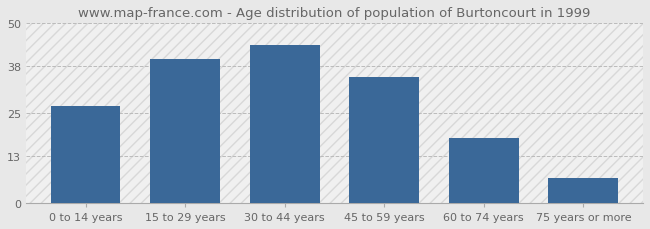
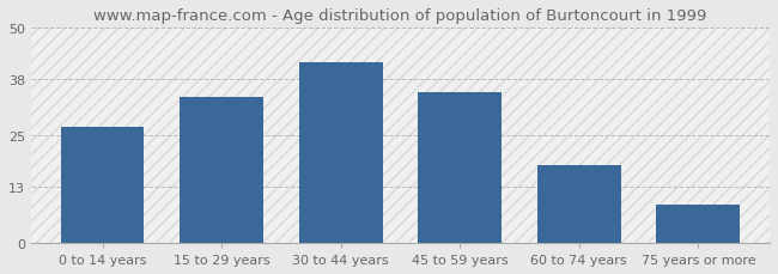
15 to 29 years: 40 -> 34
30 to 44 years: 44 -> 42
75 years or more: 7 -> 9
